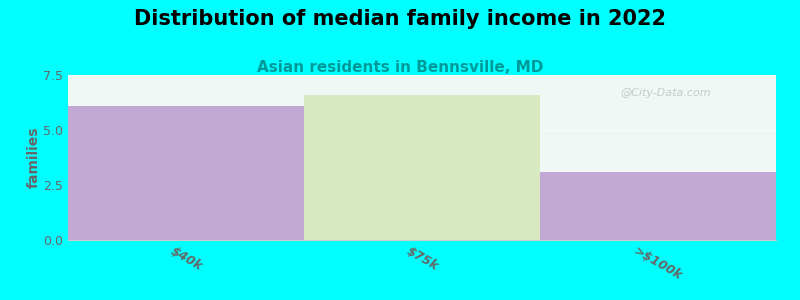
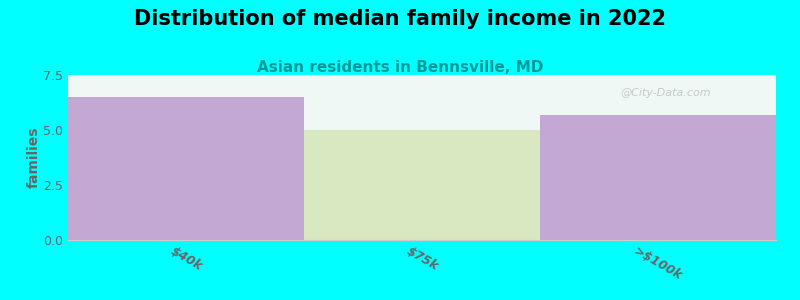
$40k: 6.1 -> 6.5
$75k: 6.6 -> 5.0
>$100k: 3.1 -> 5.7
